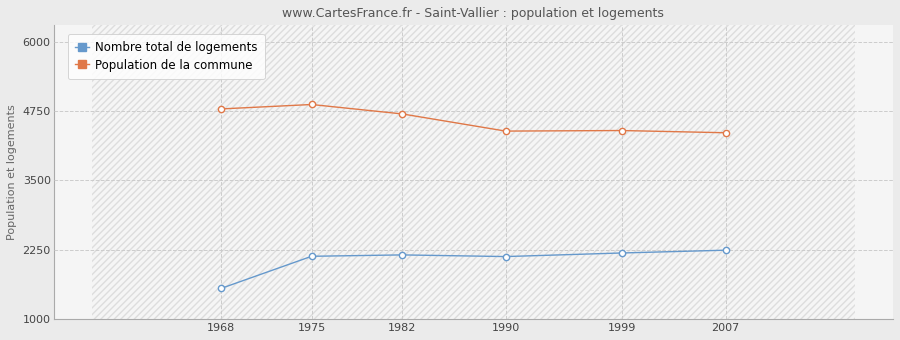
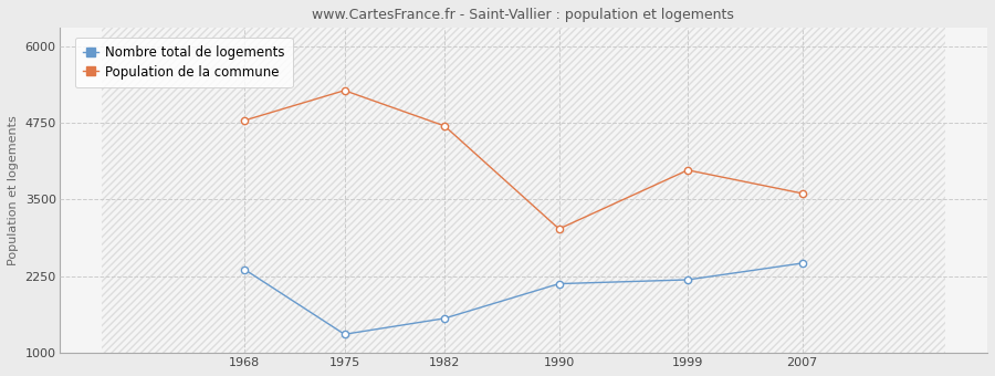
Nombre total de logements/1968: 1550 -> 2360
Nombre total de logements/1975: 2130 -> 1300
Population de la commune/1975: 4870 -> 5280
Nombre total de logements/1982: 2160 -> 1560
Population de la commune/1990: 4390 -> 3020
Population de la commune/1999: 4400 -> 3980
Nombre total de logements/2007: 2240 -> 2460
Population de la commune/2007: 4360 -> 3600
